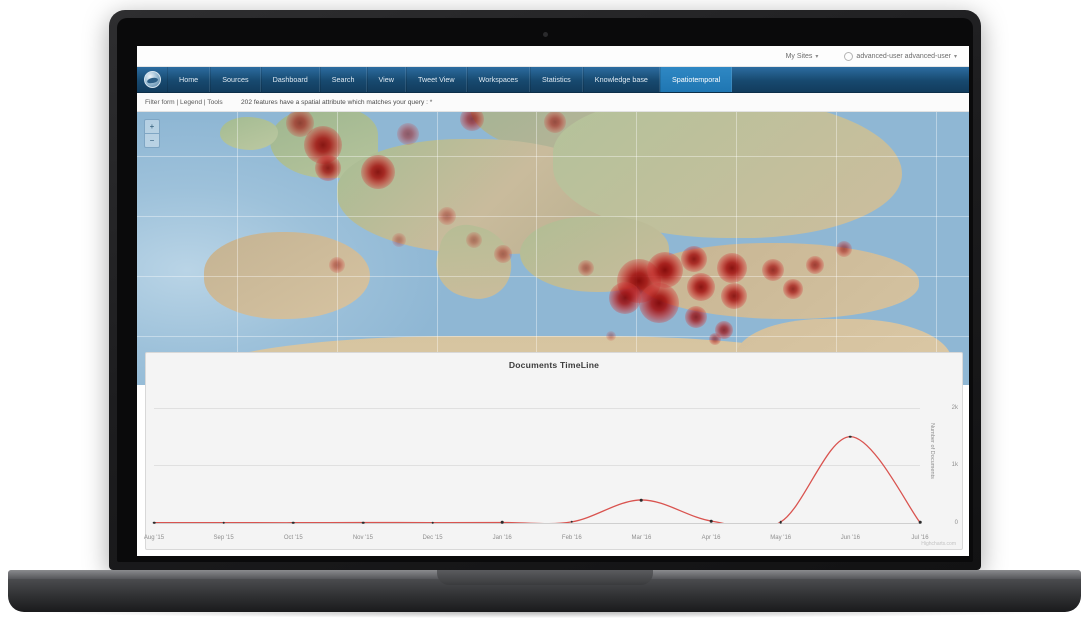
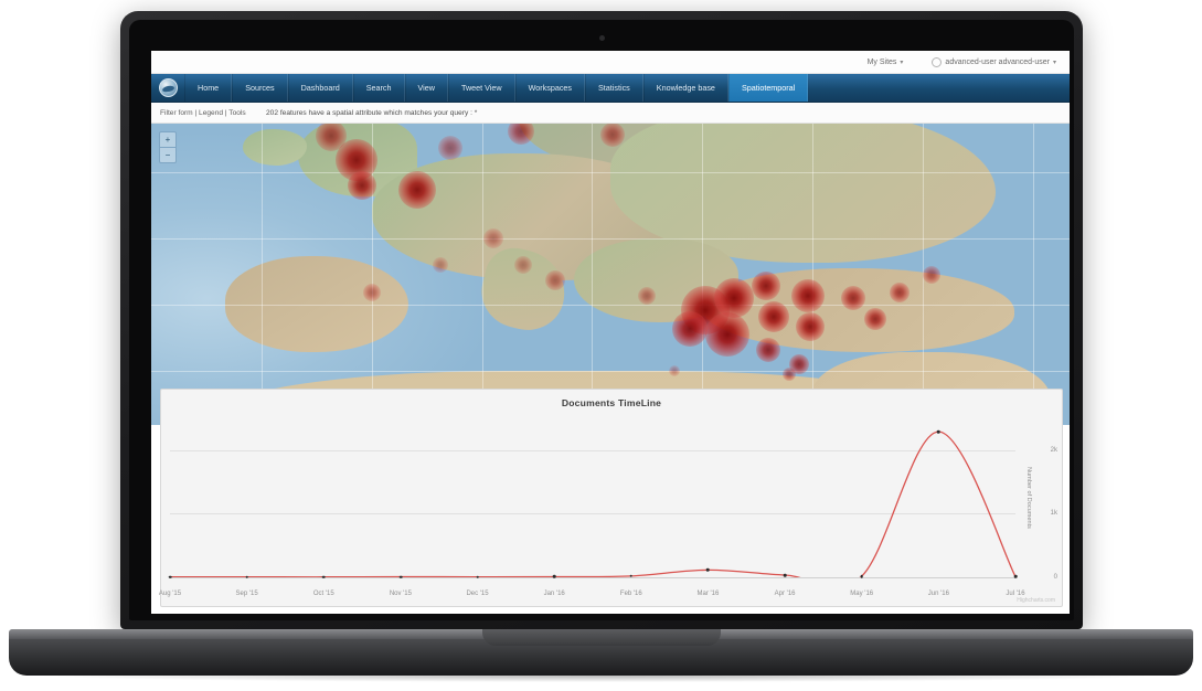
Mar '16: 0.4k -> 0.1k
Jun '16: 1.5k -> 2.3k
